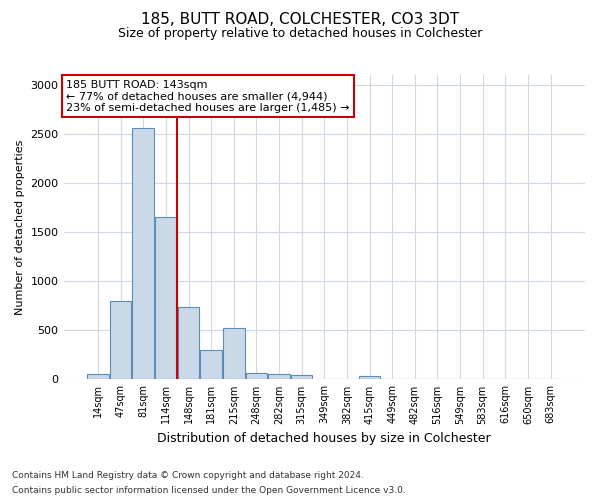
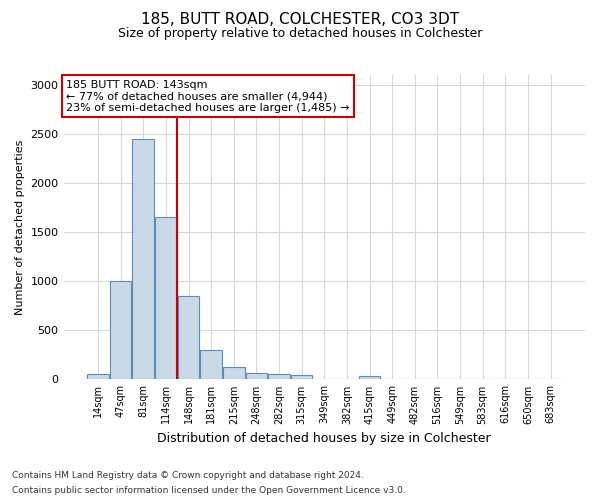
47sqm: 800 -> 1000
81sqm: 2560 -> 2450
148sqm: 740 -> 850
215sqm: 520 -> 130
